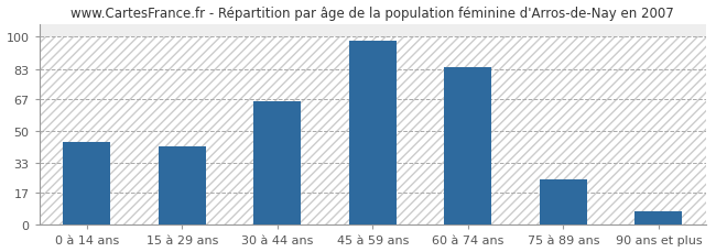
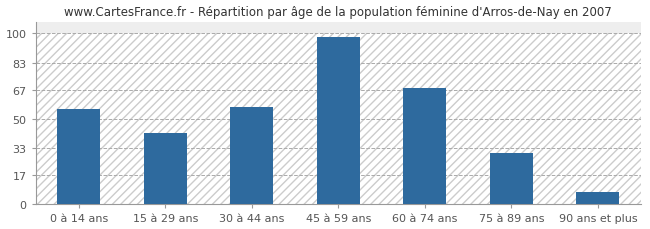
0 à 14 ans: 44 -> 56
30 à 44 ans: 66 -> 57
60 à 74 ans: 84 -> 68
75 à 89 ans: 24 -> 30
